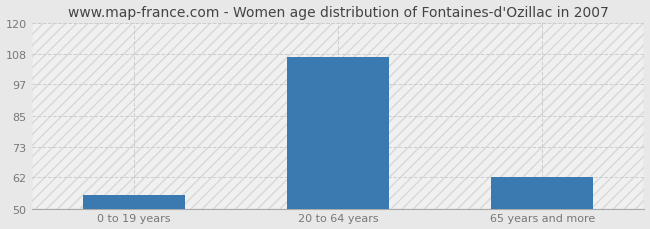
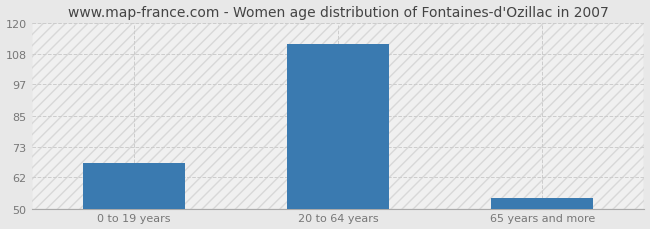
0 to 19 years: 55 -> 67
20 to 64 years: 107 -> 112
65 years and more: 62 -> 54
